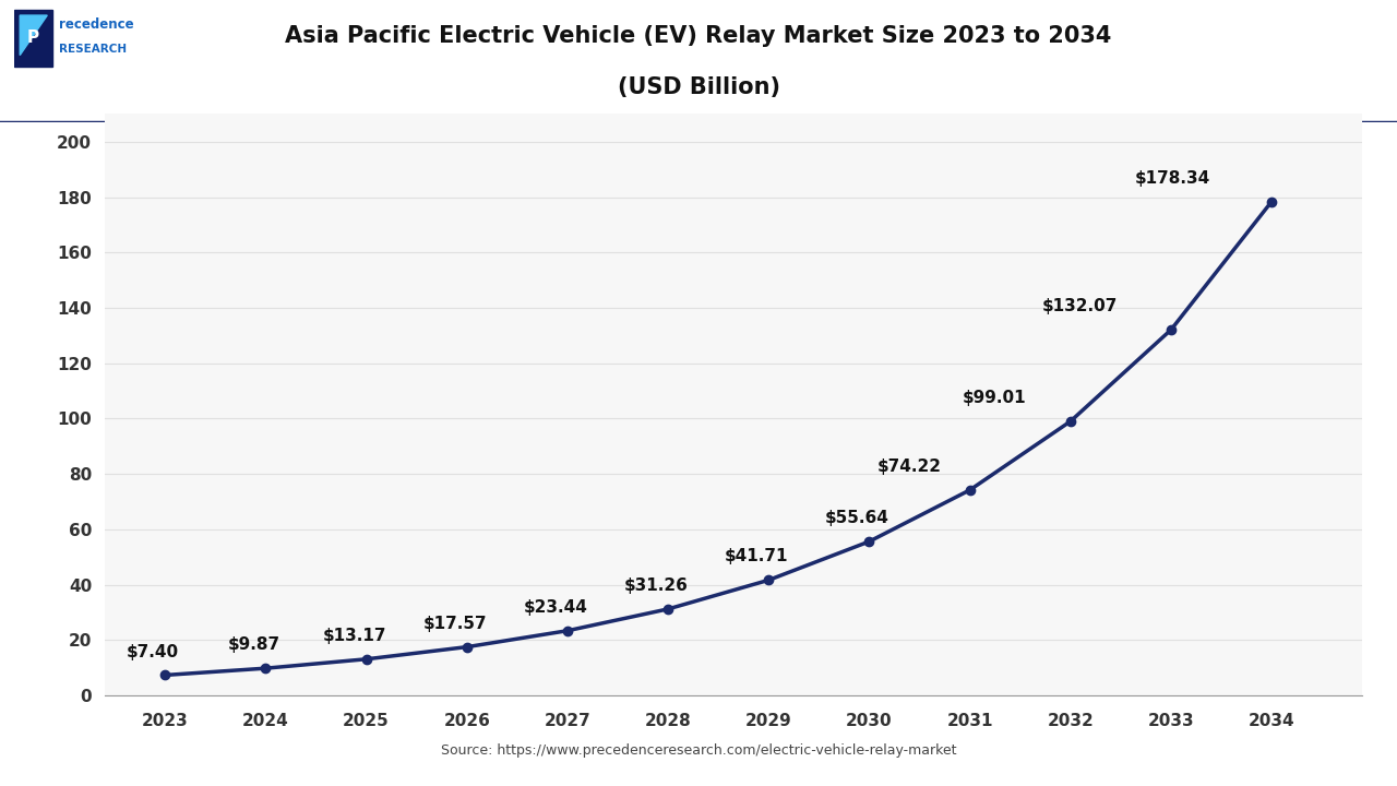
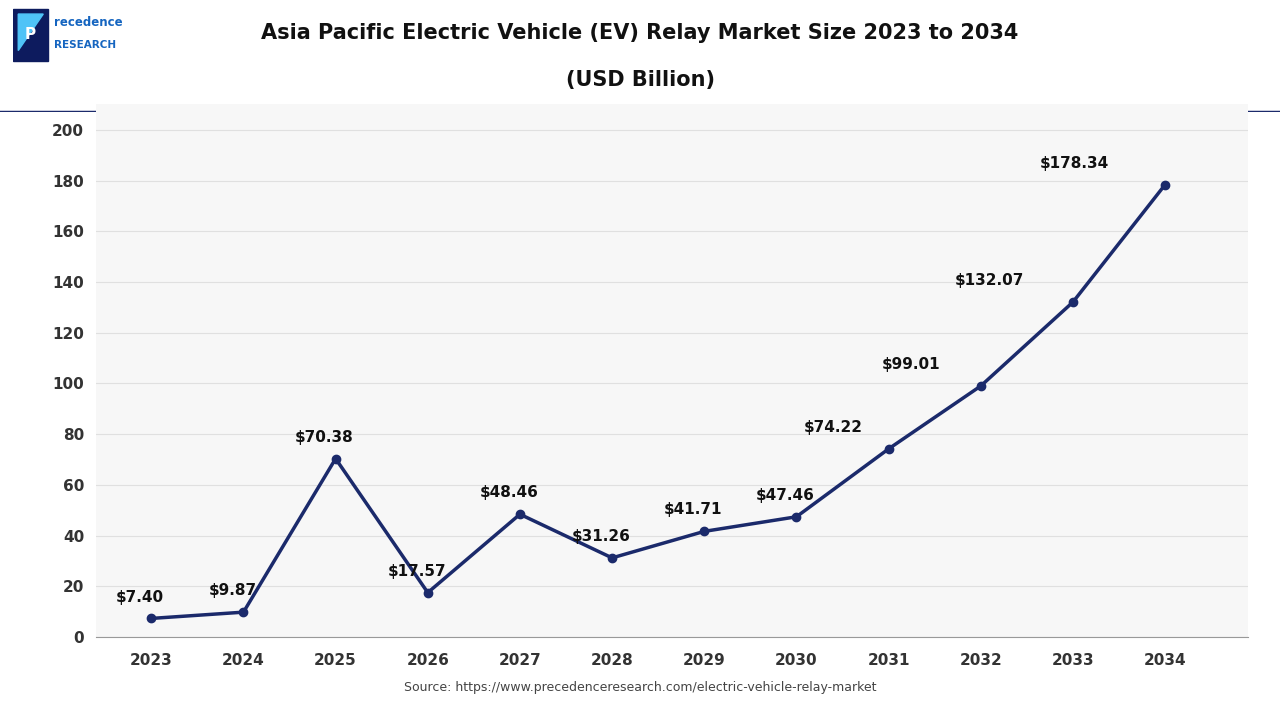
2025: $13.17 -> $70.38
2027: $23.44 -> $48.46
2030: $55.64 -> $47.46
